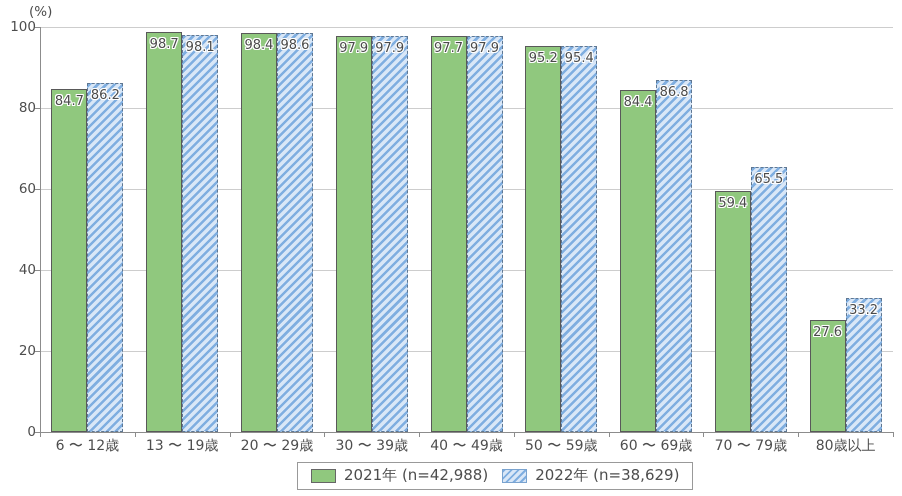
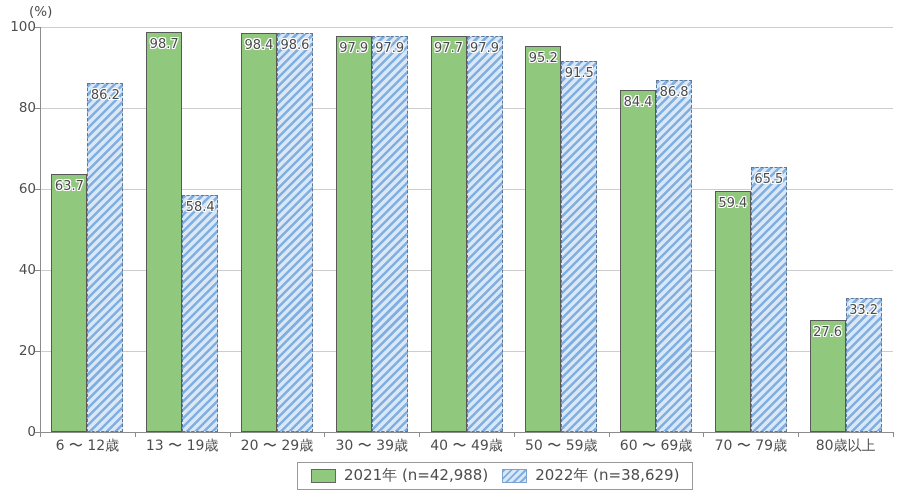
2021年 (n=42,988)/6 〜 12歳: 84.7 -> 63.7
2022年 (n=38,629)/13 〜 19歳: 98.1 -> 58.4
2022年 (n=38,629)/50 〜 59歳: 95.4 -> 91.5
